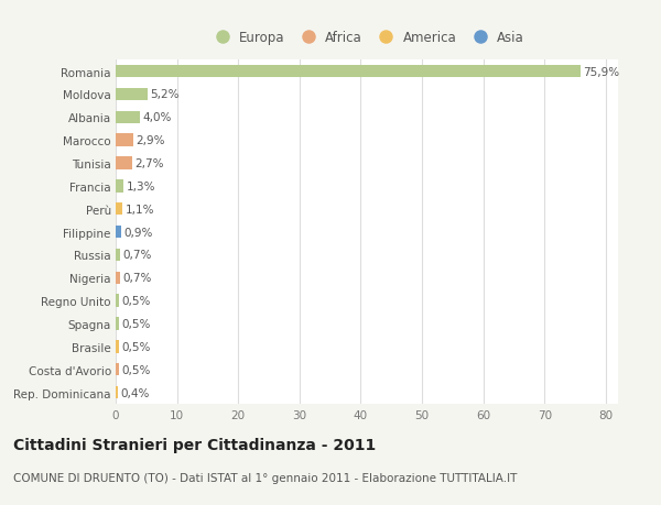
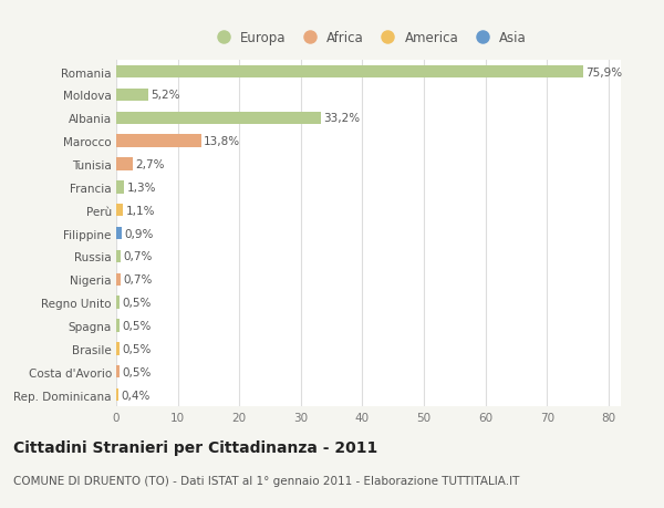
Albania: 4,0% -> 33,2%
Marocco: 2,9% -> 13,8%
